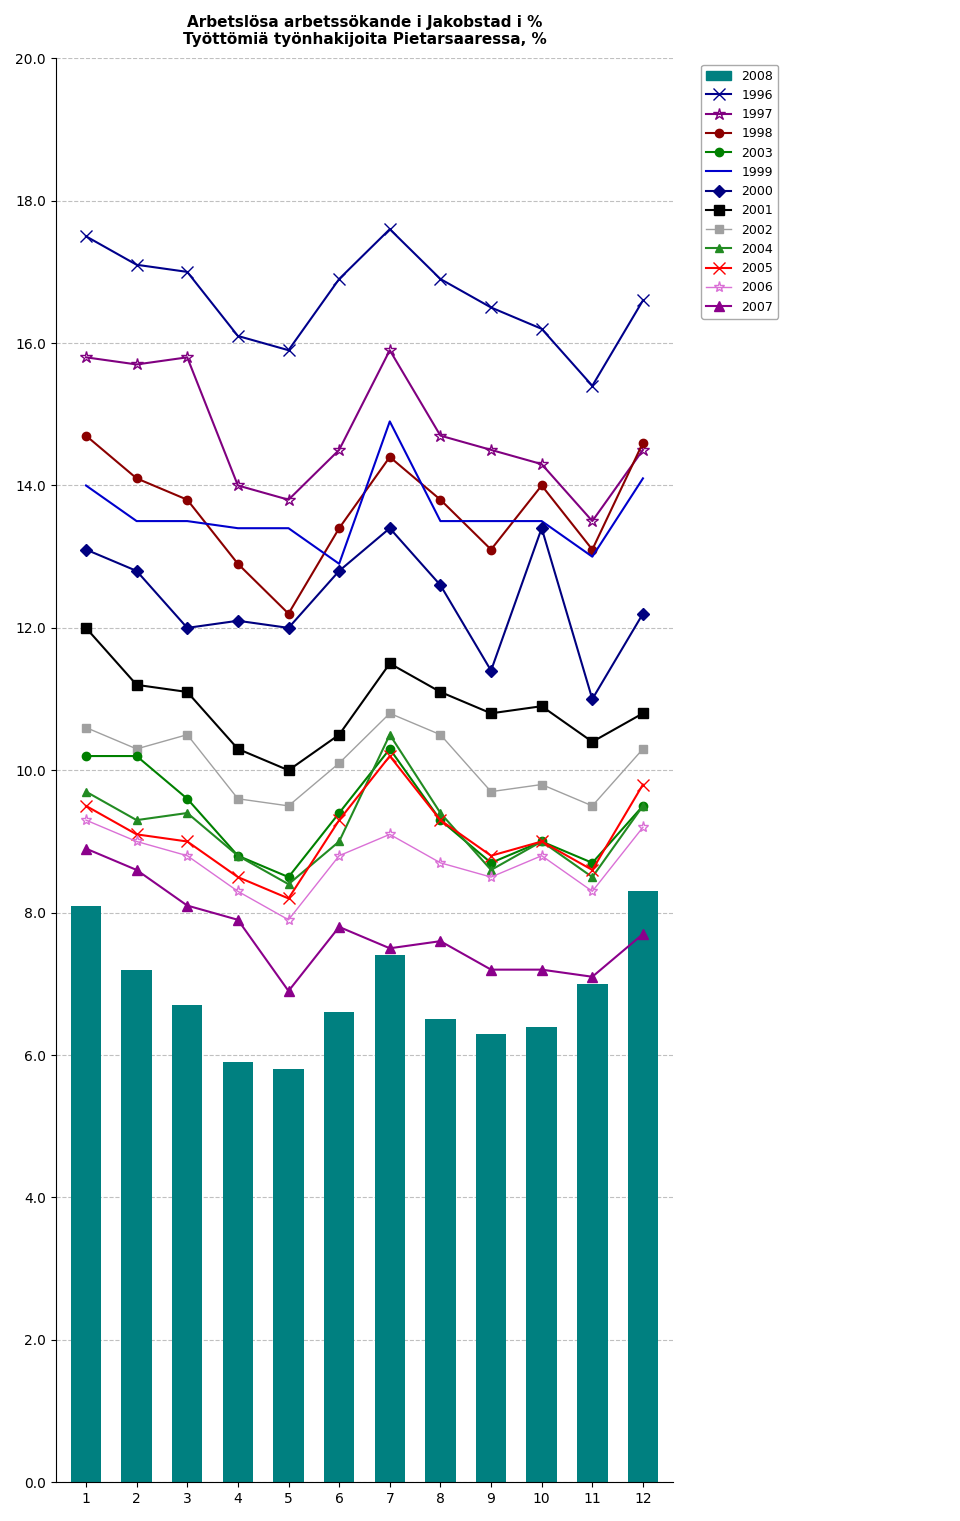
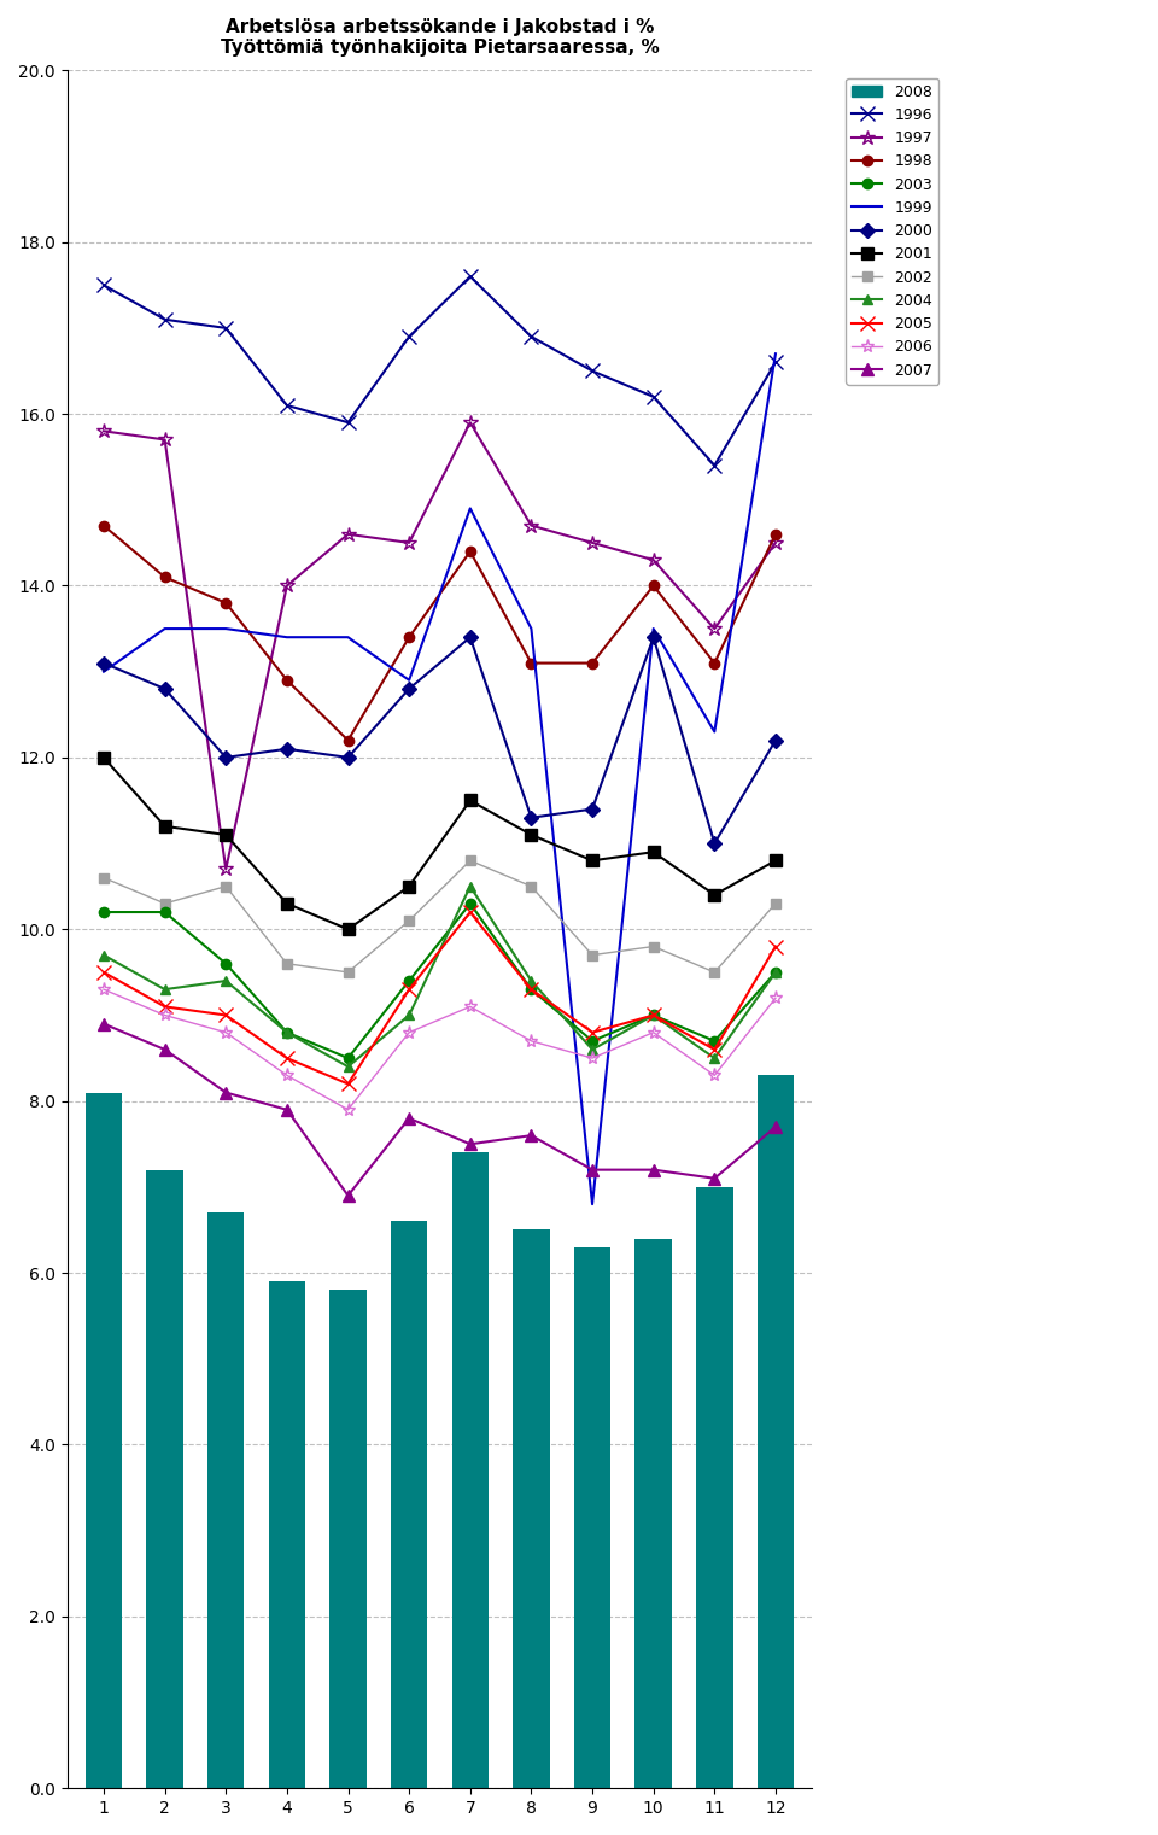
1999/1: 14.0 -> 13.0
1997/3: 15.8 -> 10.7
1997/5: 13.8 -> 14.6
1998/8: 13.8 -> 13.1
2000/8: 12.6 -> 11.3
1999/9: 13.5 -> 6.8
1999/11: 13.0 -> 12.3
1999/12: 14.1 -> 16.7
